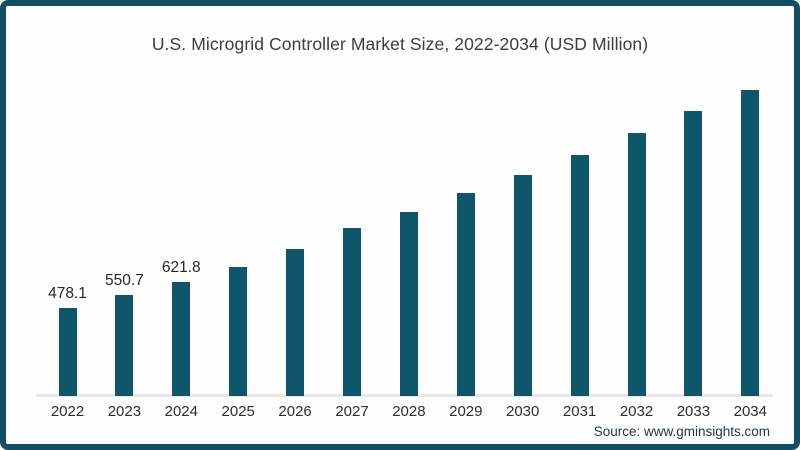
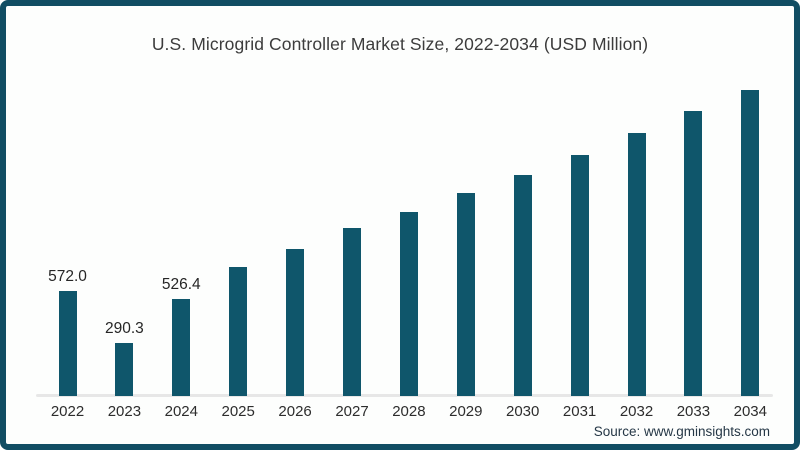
2022: 478.1 -> 572.0
2023: 550.7 -> 290.3
2024: 621.8 -> 526.4
